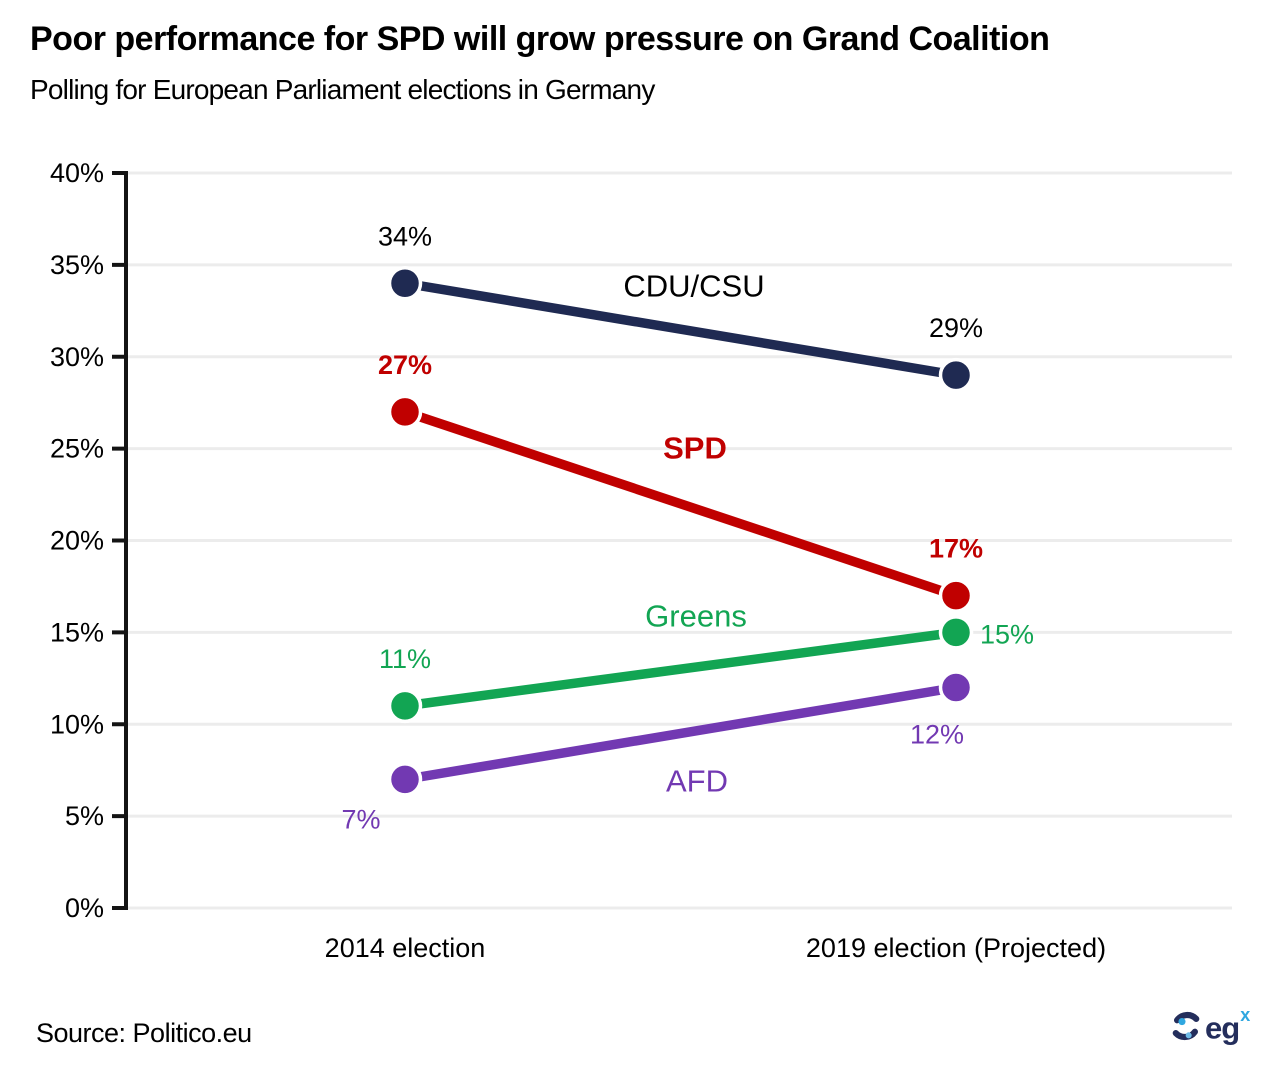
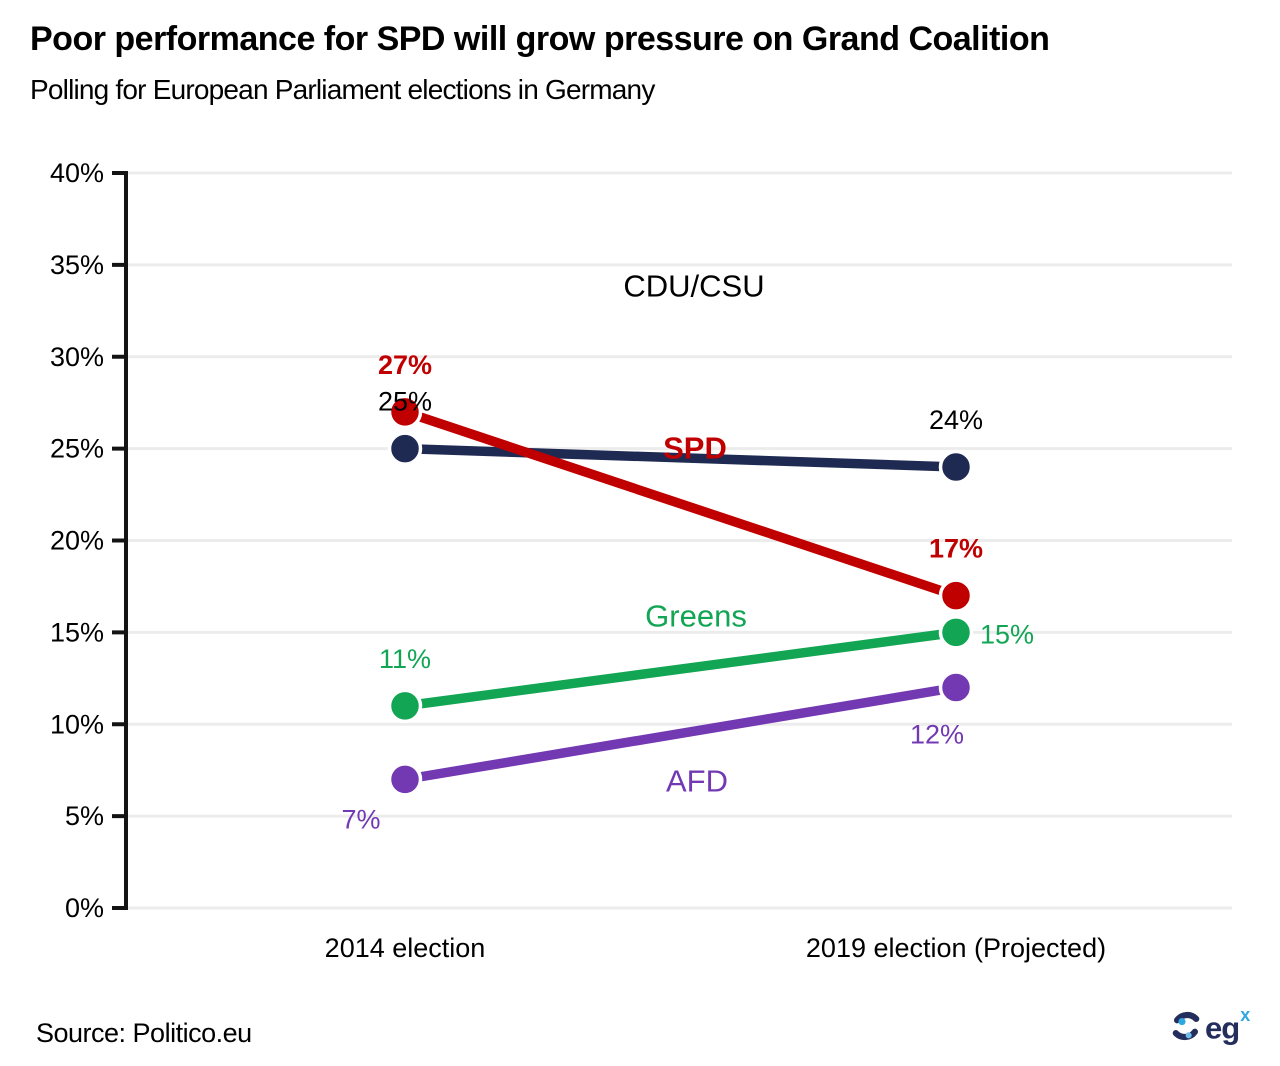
CDU/CSU/2014 election: 34% -> 25%
CDU/CSU/2019 election (Projected): 29% -> 24%
